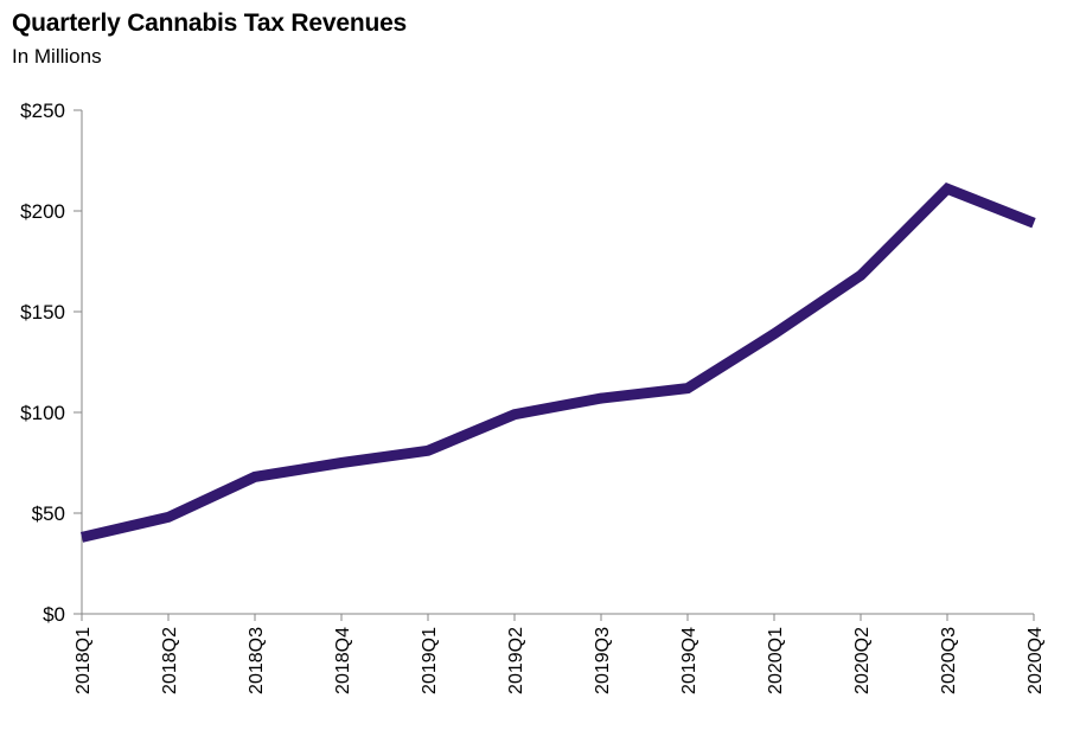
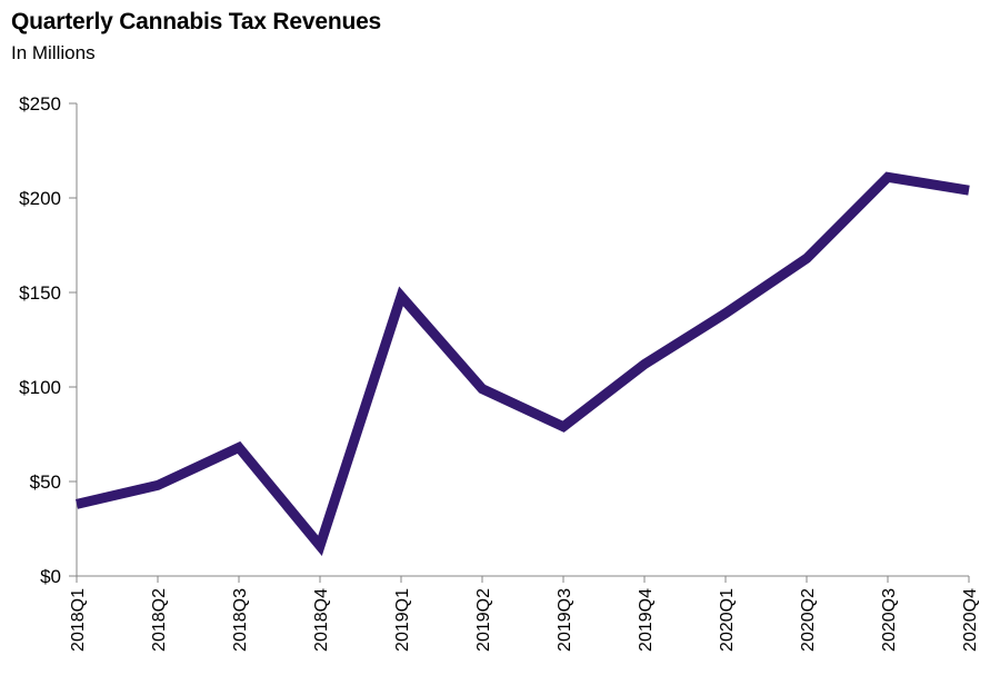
2018Q4: $75 -> $16
2019Q1: $81 -> $148
2019Q3: $107 -> $79
2020Q4: $194 -> $204
